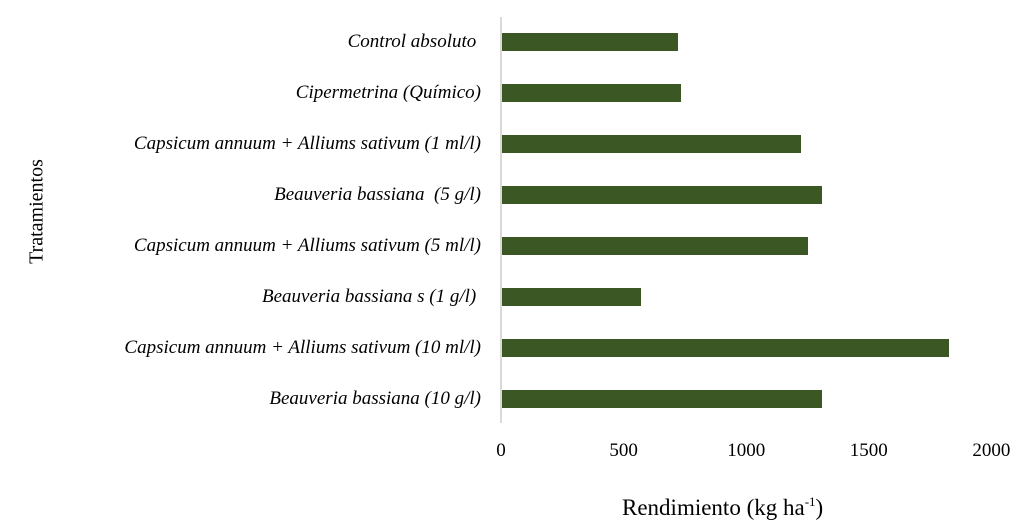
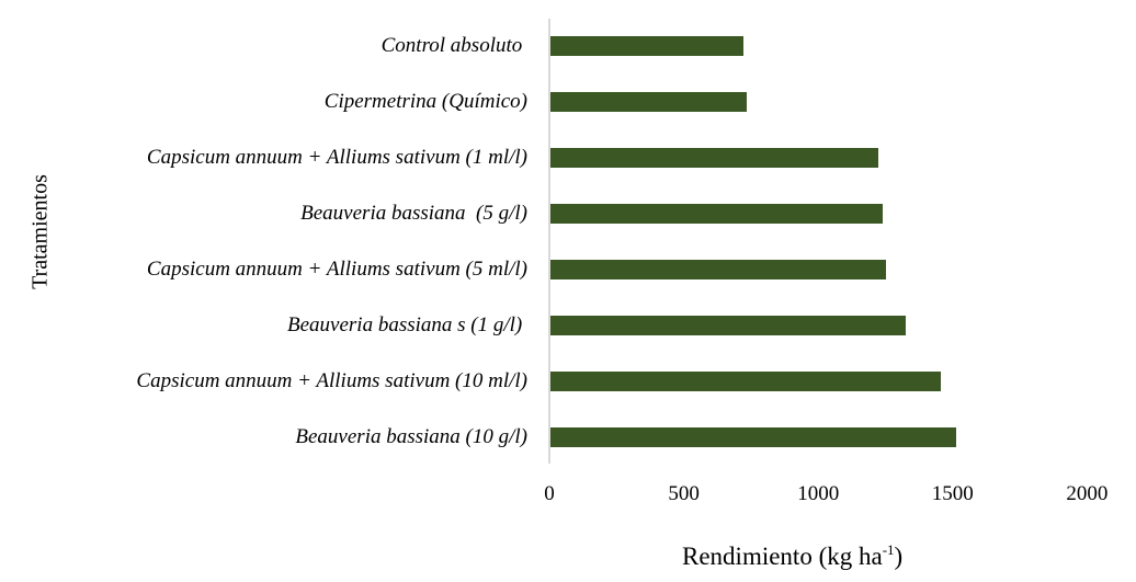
Beauveria bassiana (5 g/l): 1310 -> 1240
Beauveria bassiana s (1 g/l): 570 -> 1330
Capsicum annuum + Alliums sativum (10 ml/l): 1830 -> 1460
Beauveria bassiana (10 g/l): 1310 -> 1510
